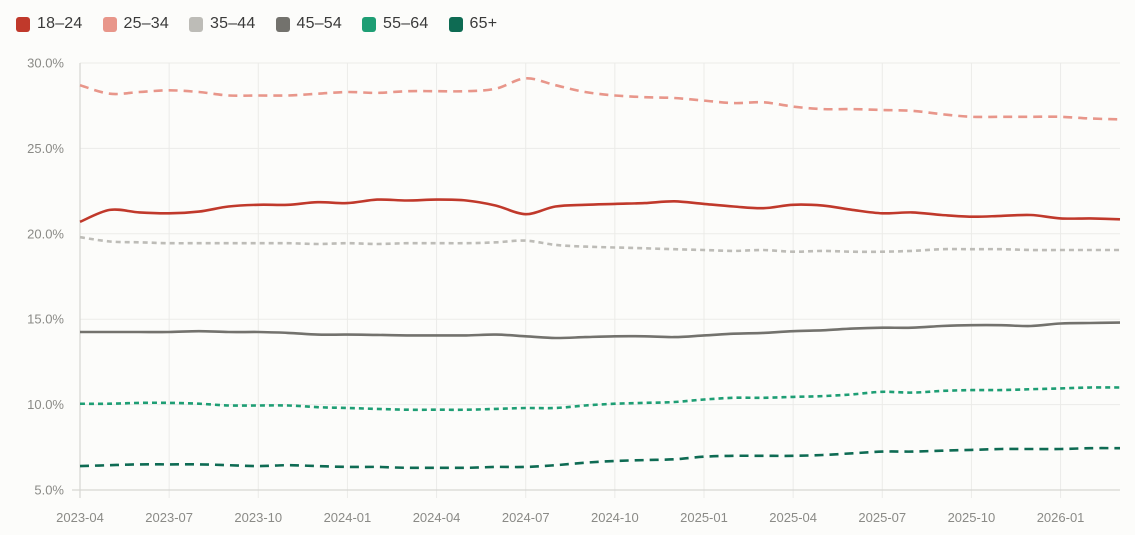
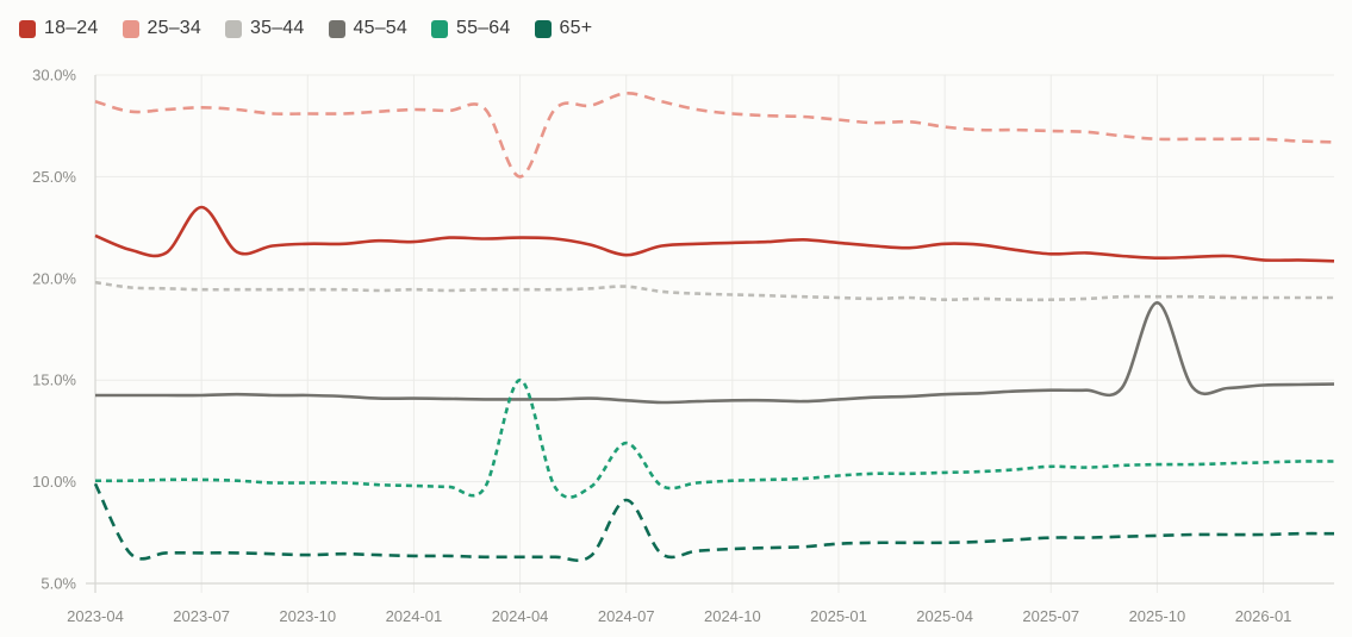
18–24/2023-04: 20.7% -> 22.1%
65+/2023-04: 6.4% -> 9.9%
18–24/2023-07: 21.2% -> 23.5%
25–34/2024-04: 28.4% -> 25.0%
55–64/2024-04: 9.7% -> 15.0%
55–64/2024-07: 9.8% -> 11.9%
65+/2024-07: 6.3% -> 9.1%
45–54/2025-10: 14.7% -> 18.8%
